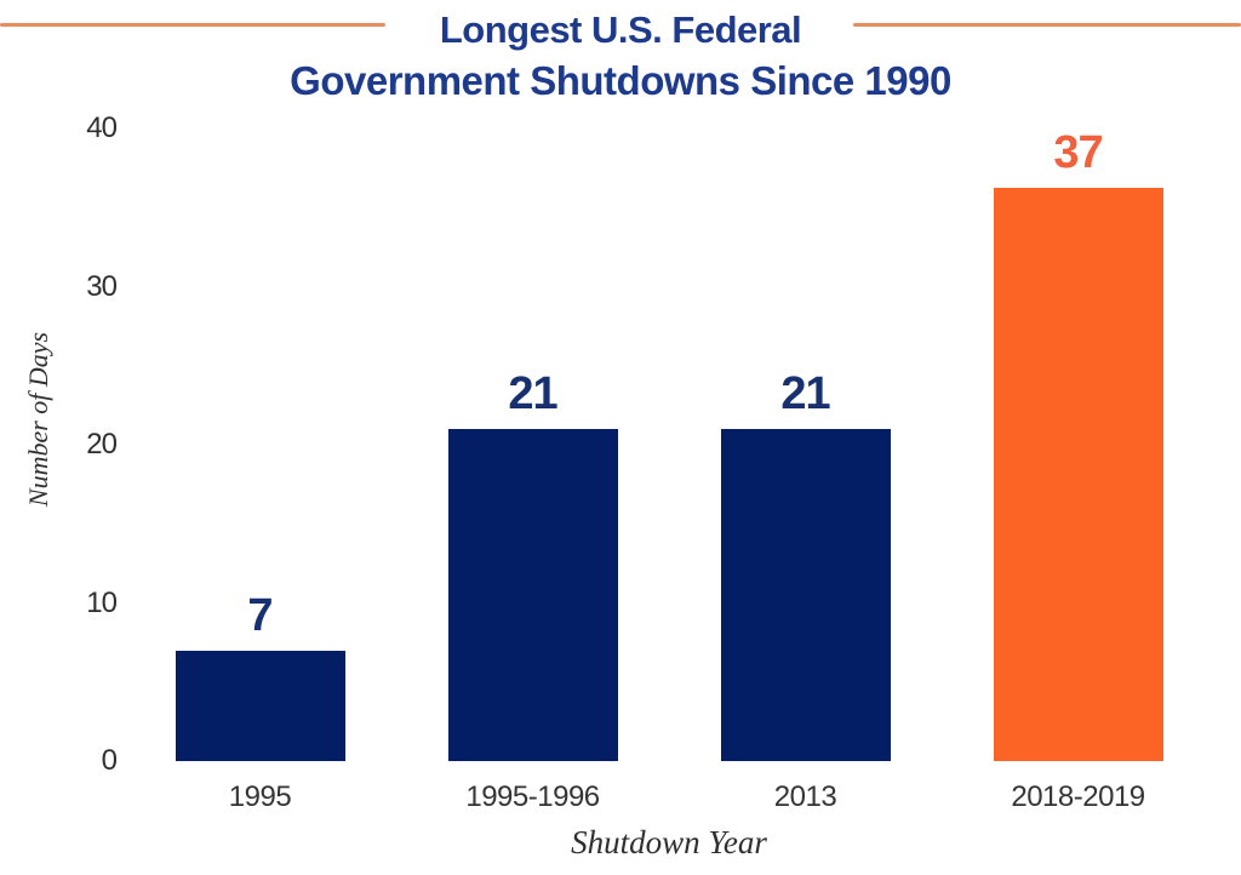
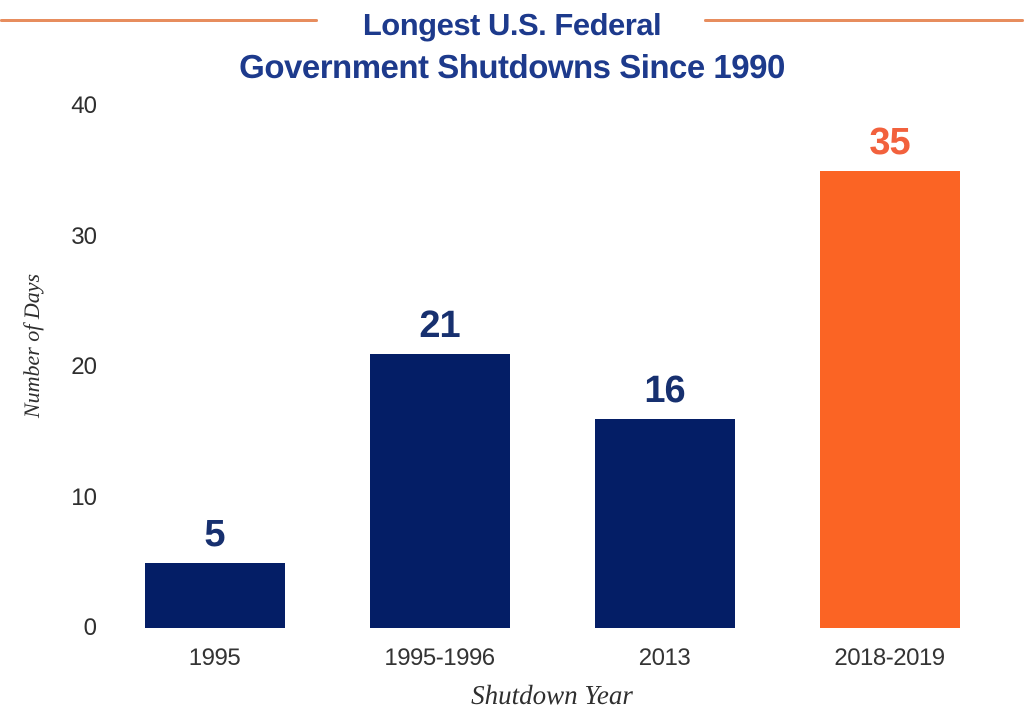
1995: 7 -> 5
2013: 21 -> 16
2018-2019: 37 -> 35
